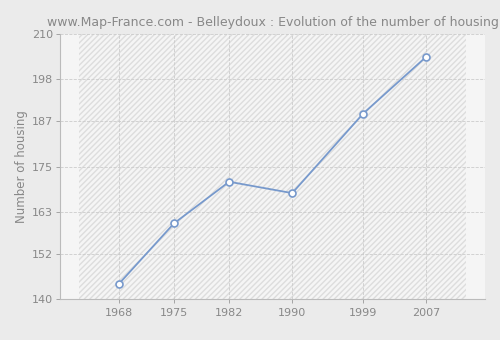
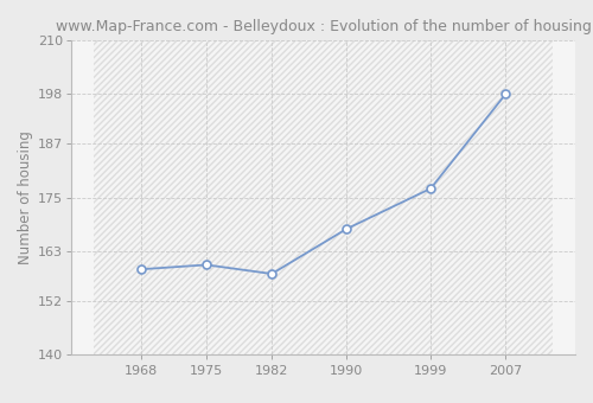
1968: 144 -> 159
1982: 171 -> 158
1999: 189 -> 177
2007: 204 -> 198
